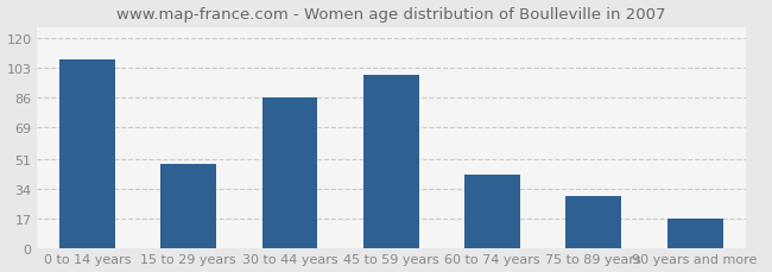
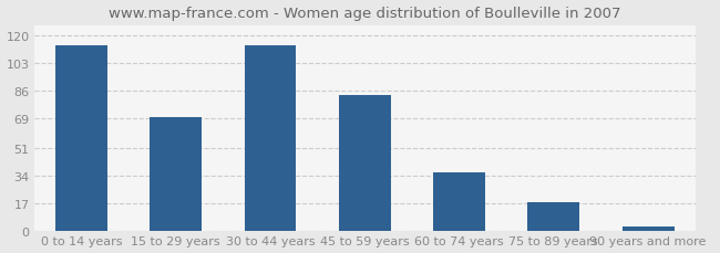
0 to 14 years: 108 -> 114
15 to 29 years: 48 -> 70
30 to 44 years: 86 -> 114
45 to 59 years: 99 -> 83
60 to 74 years: 42 -> 36
75 to 89 years: 30 -> 18
90 years and more: 17 -> 3
